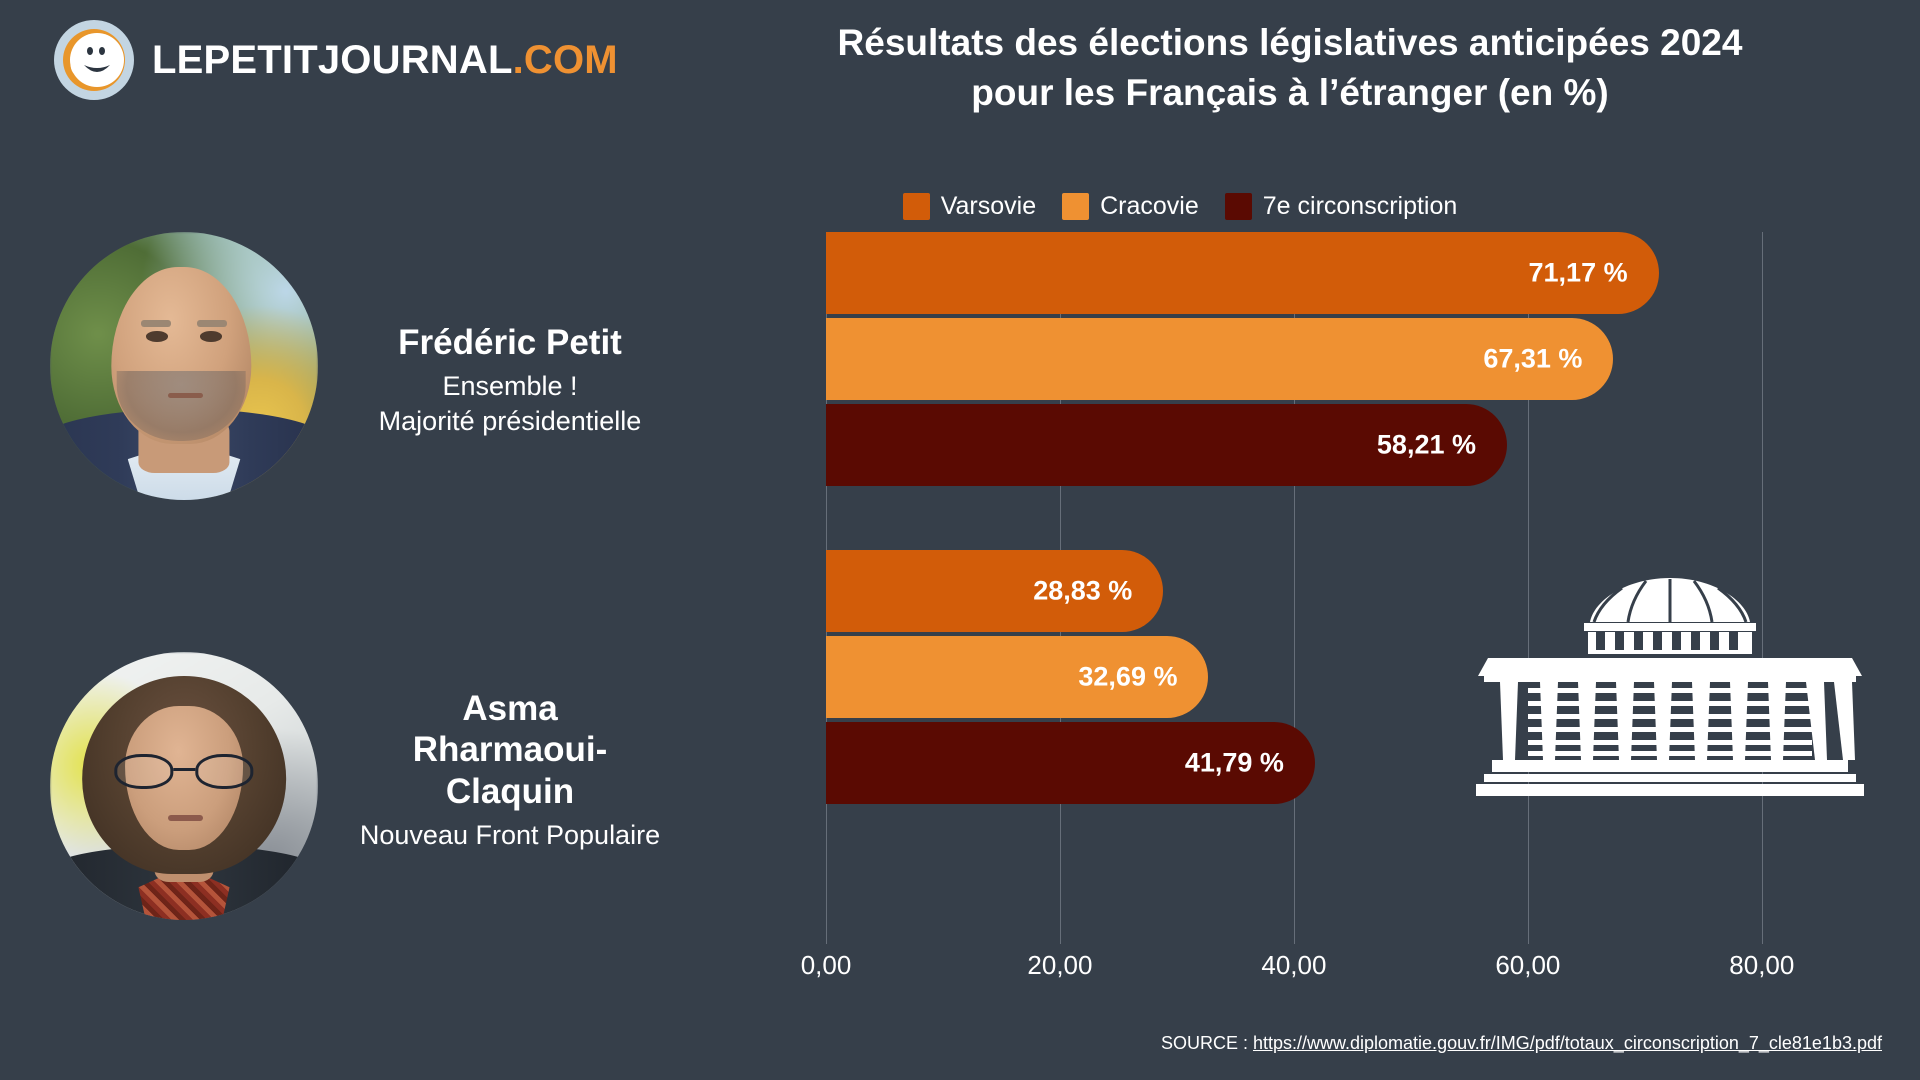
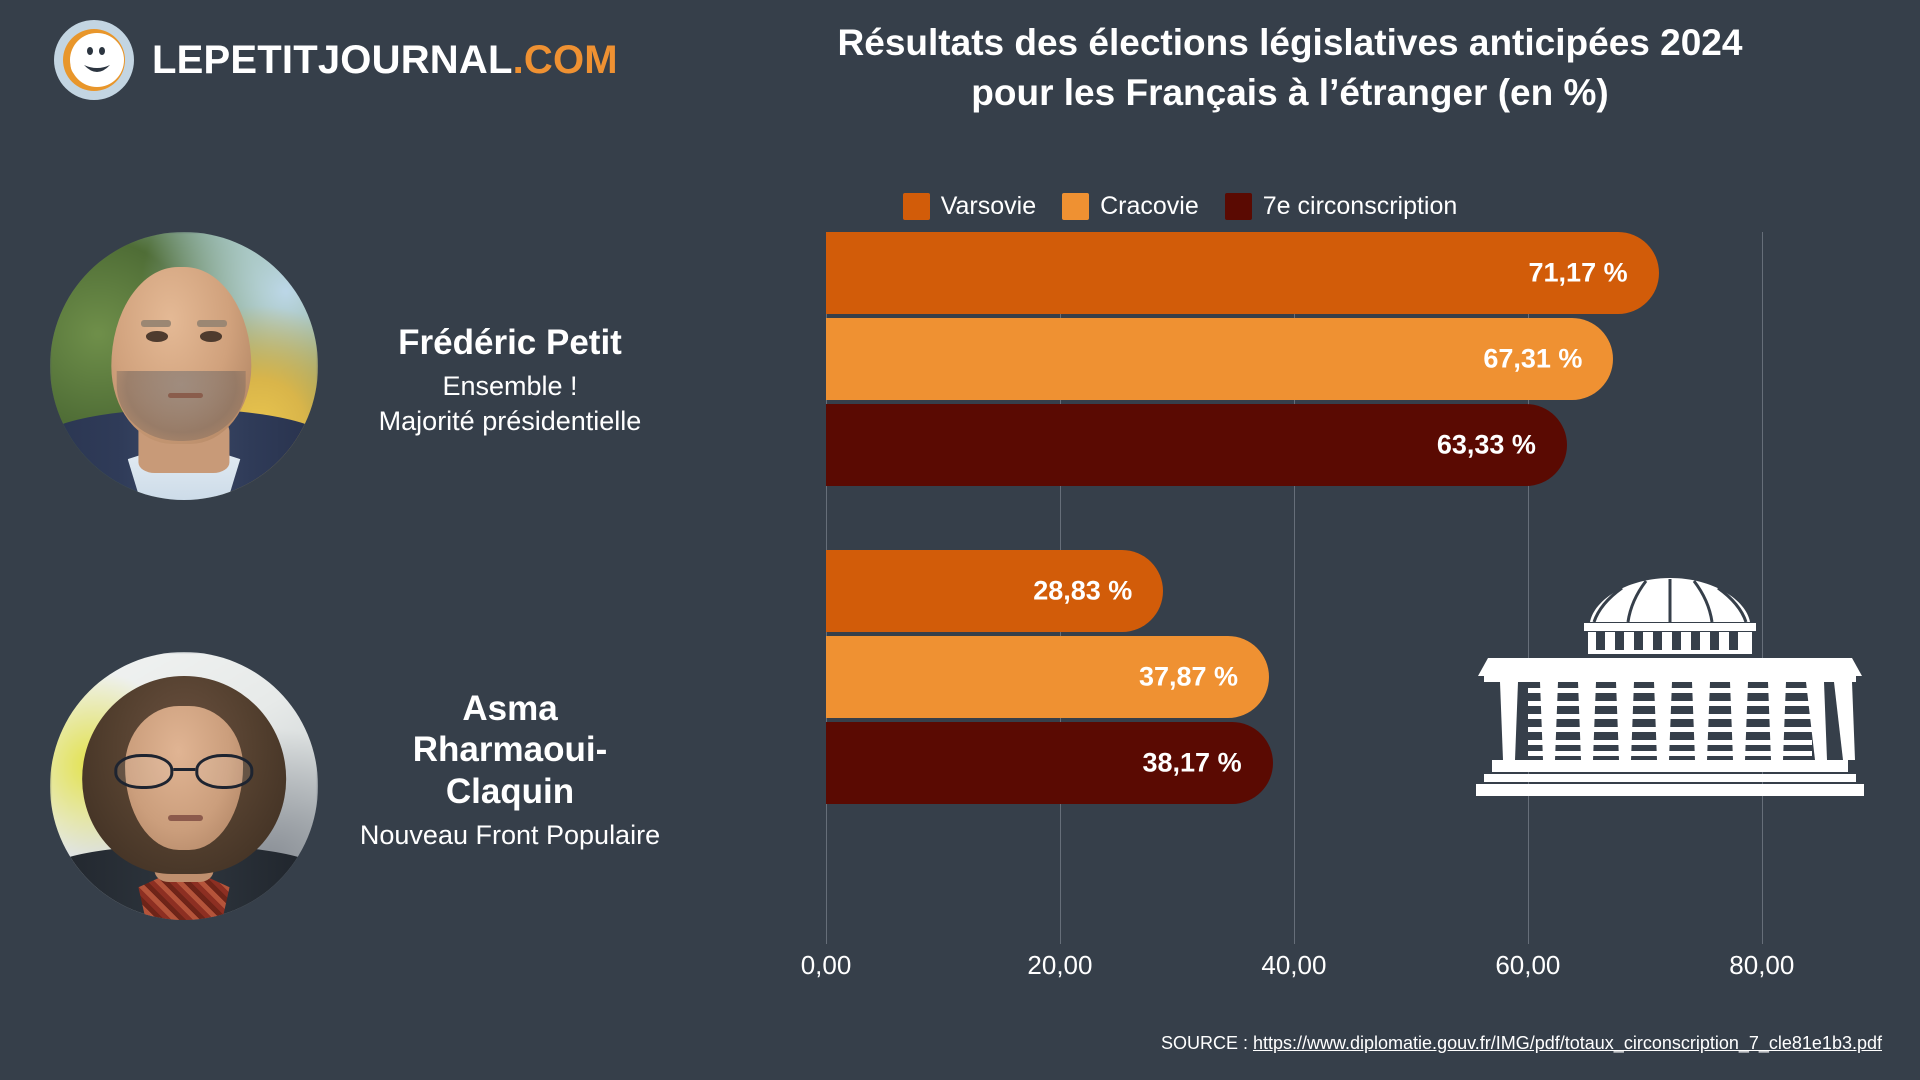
7e circonscription/Frédéric Petit: 58,21 -> 63,33
Cracovie/Asma Rharmaoui-Claquin: 32,69 -> 37,87
7e circonscription/Asma Rharmaoui-Claquin: 41,79 -> 38,17
